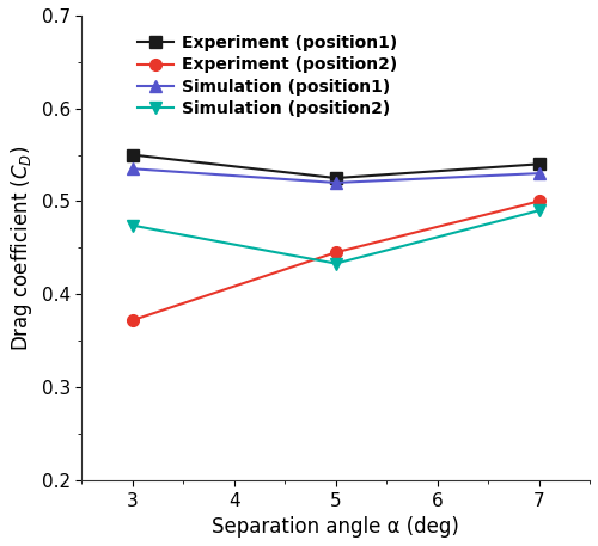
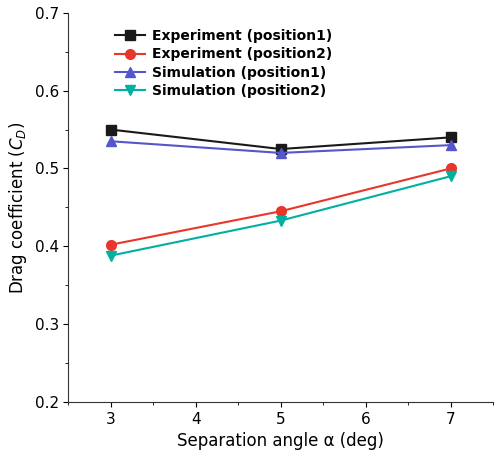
Experiment (position2)/3: 0.372 -> 0.402
Simulation (position2)/3: 0.474 -> 0.388
